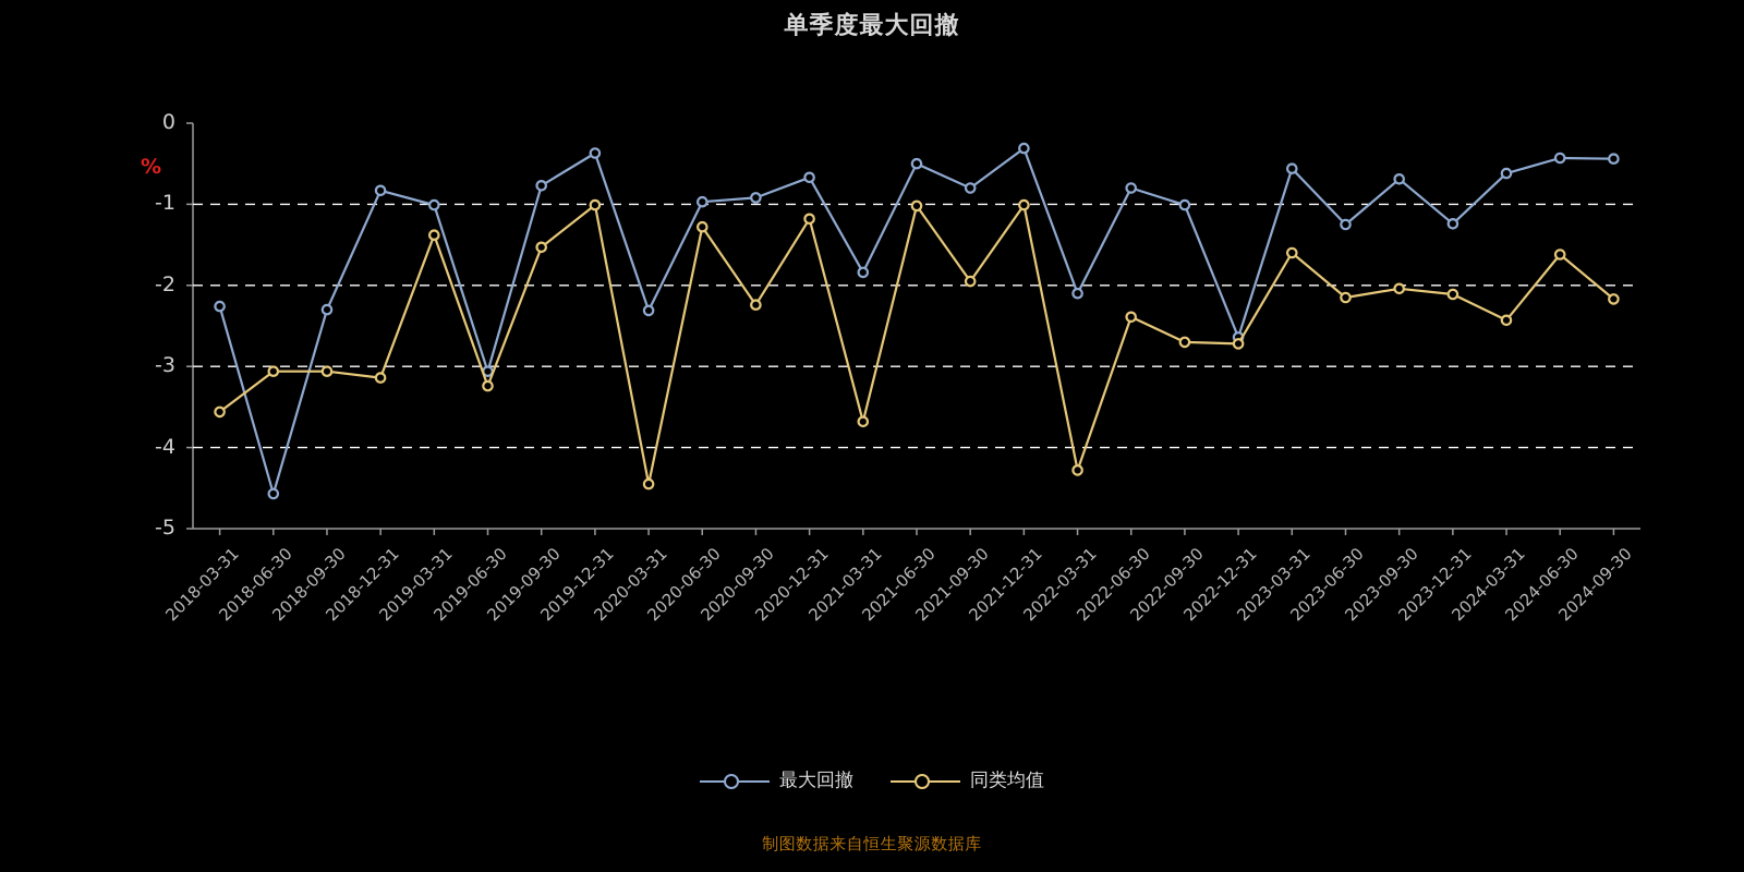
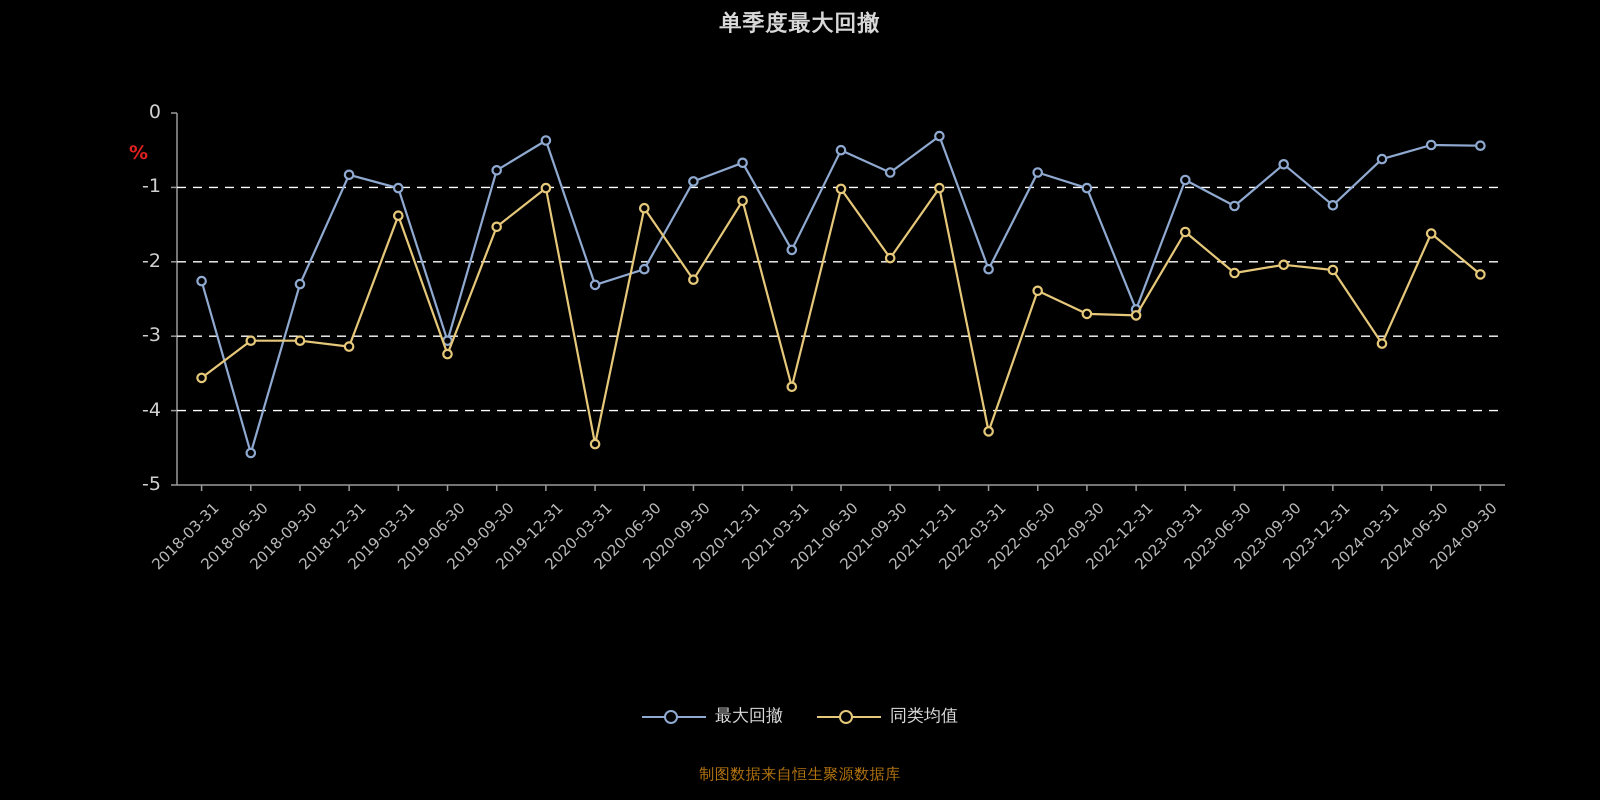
最大回撤/2020-06-30: -1.0 -> -2.1
最大回撤/2023-03-31: -0.6 -> -0.9
同类均值/2024-03-31: -2.4 -> -3.1
